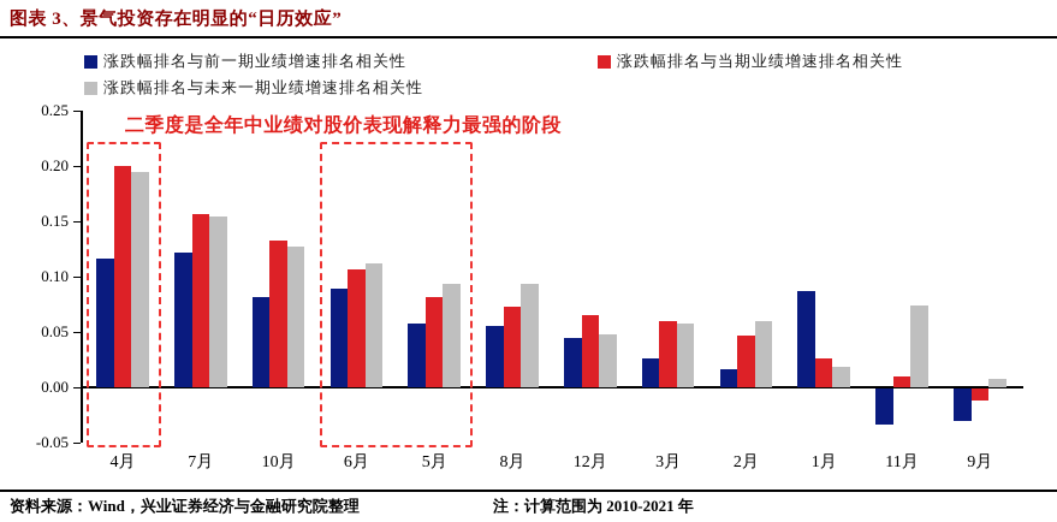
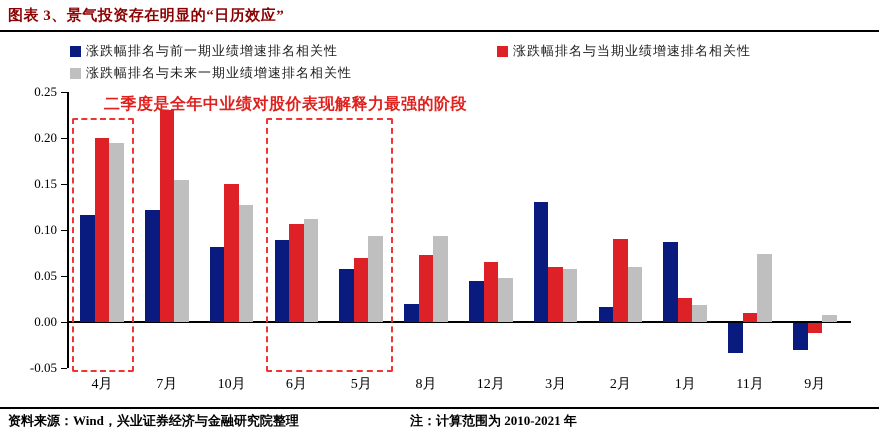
涨跌幅排名与当期业绩增速排名相关性/7月: 0.16 -> 0.23
涨跌幅排名与当期业绩增速排名相关性/10月: 0.13 -> 0.15
涨跌幅排名与当期业绩增速排名相关性/5月: 0.08 -> 0.07
涨跌幅排名与前一期业绩增速排名相关性/8月: 0.06 -> 0.02
涨跌幅排名与前一期业绩增速排名相关性/3月: 0.03 -> 0.13
涨跌幅排名与当期业绩增速排名相关性/2月: 0.05 -> 0.09
